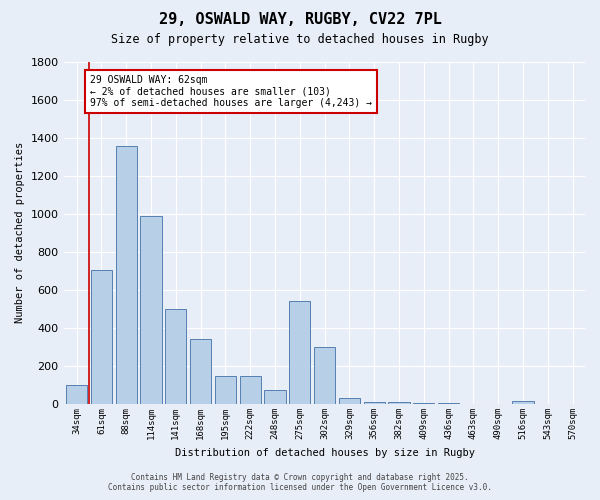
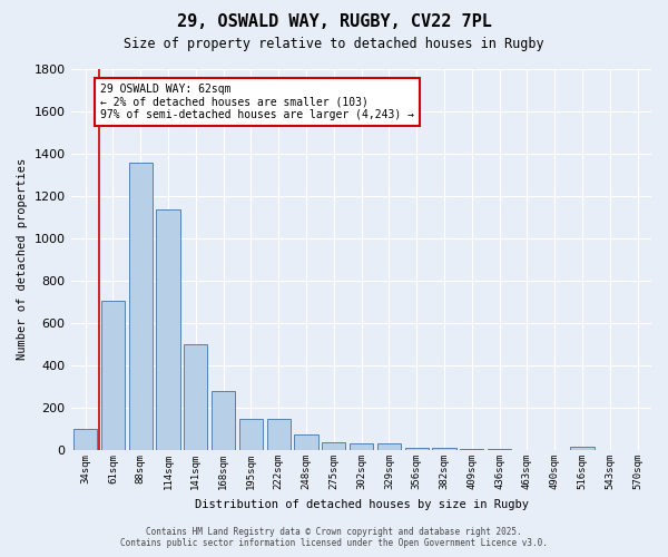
114sqm: 990 -> 1130
168sqm: 340 -> 280
275sqm: 540 -> 40
302sqm: 300 -> 30
